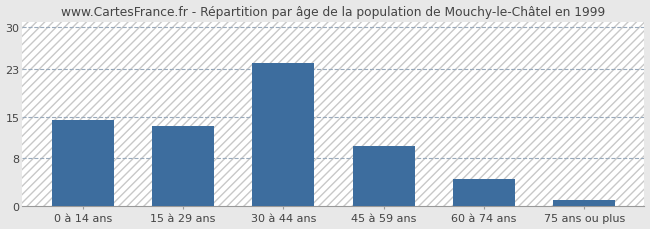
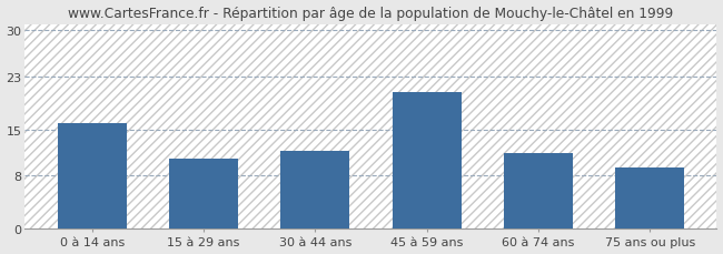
0 à 14 ans: 14.5 -> 16.0
15 à 29 ans: 13.5 -> 10.6
30 à 44 ans: 24.0 -> 11.8
45 à 59 ans: 10.0 -> 20.6
60 à 74 ans: 4.5 -> 11.4
75 ans ou plus: 1.0 -> 9.2
